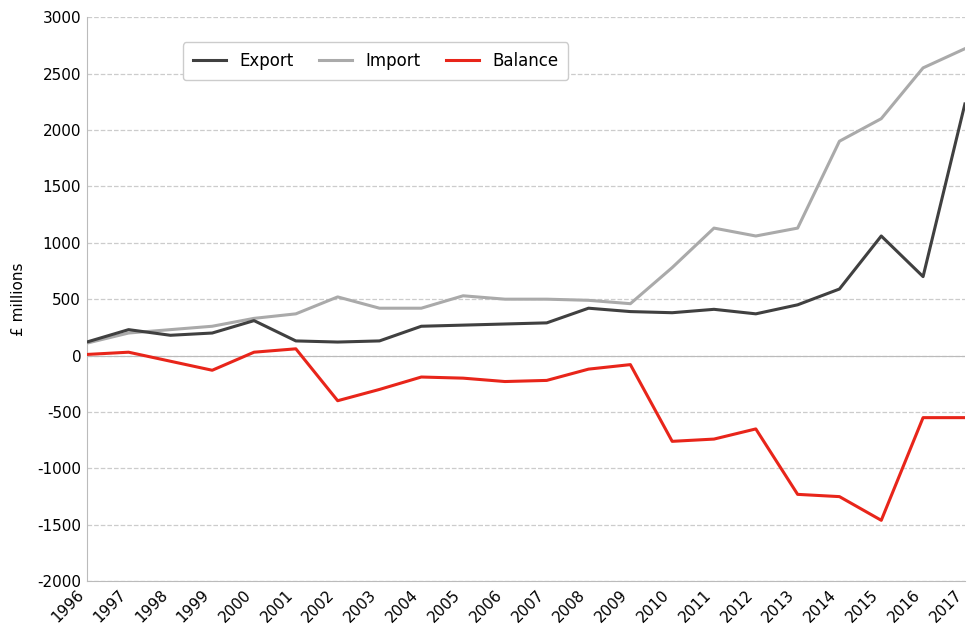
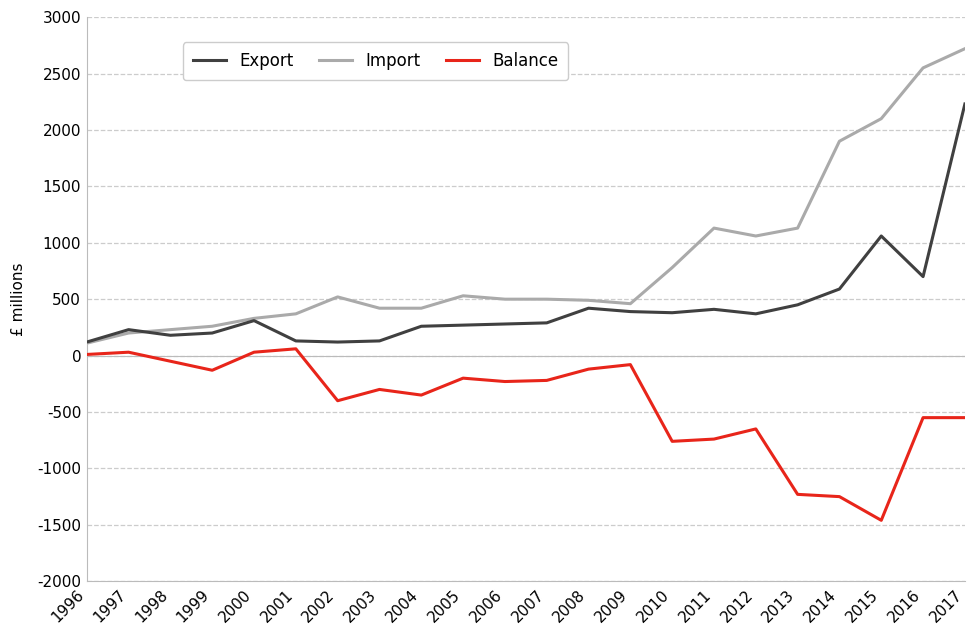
Balance/2004: -190 -> -350
